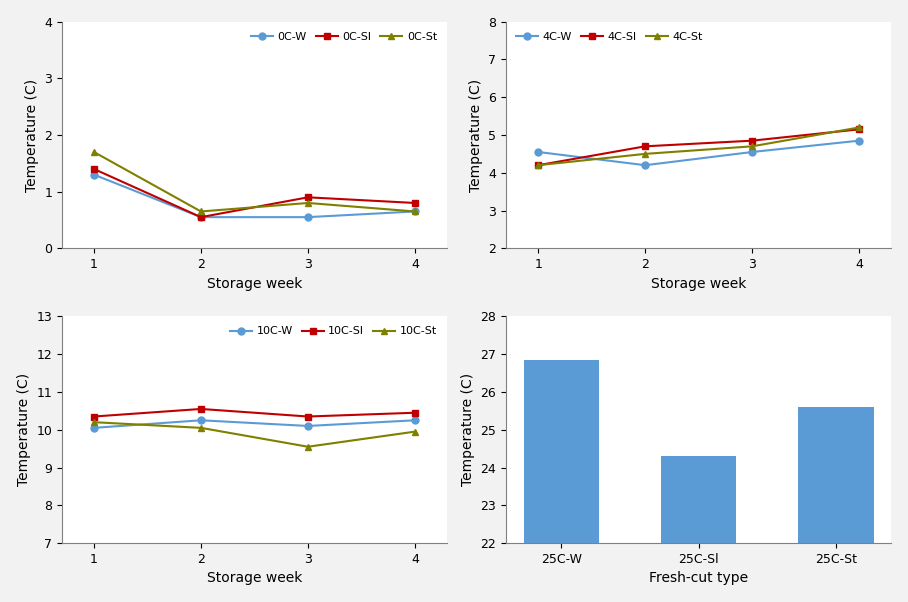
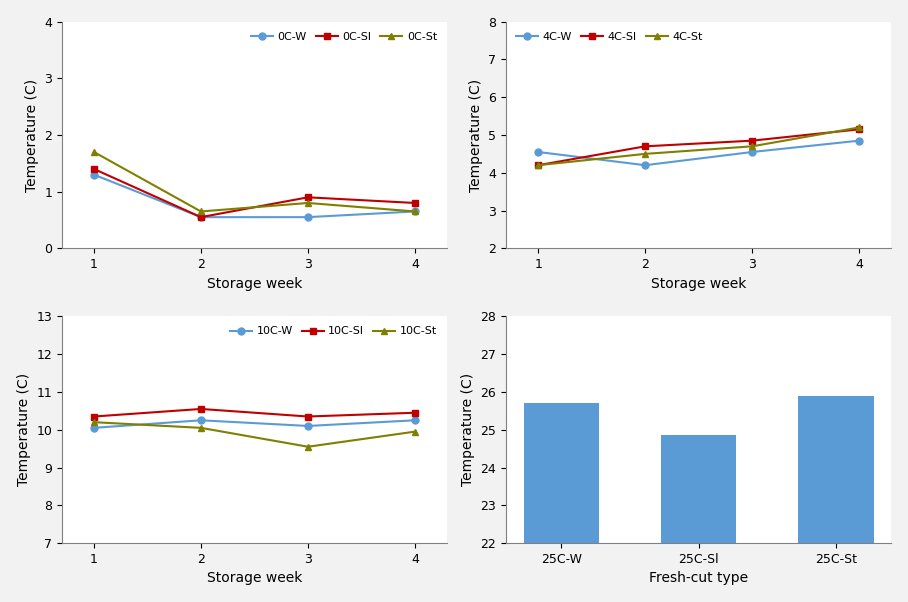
25C-W: 26.85 -> 25.70
25C-Sl: 24.30 -> 24.85
25C-St: 25.60 -> 25.90
